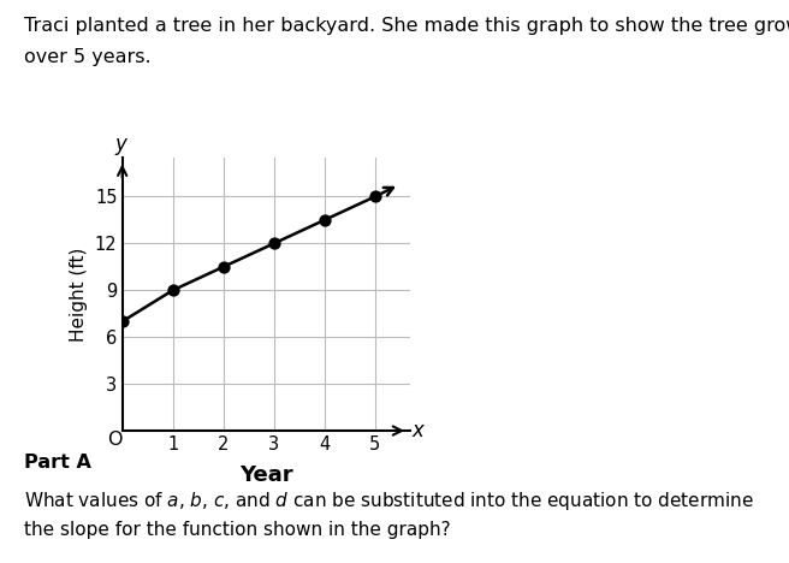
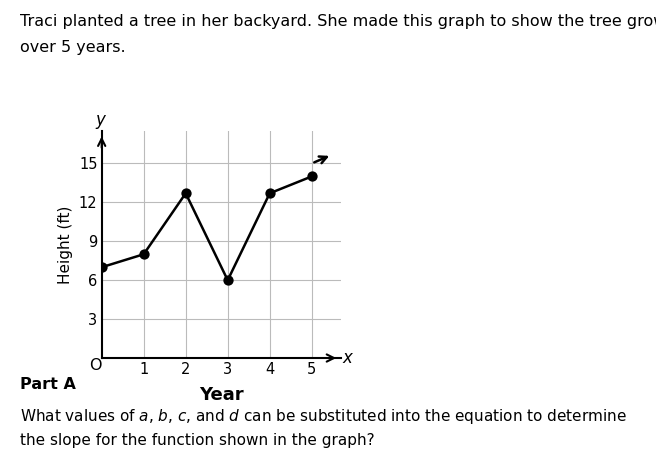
1: 9.0 -> 8.0
2: 10.5 -> 12.7
3: 12.0 -> 6.0
4: 13.5 -> 12.7
5: 15.0 -> 14.0
